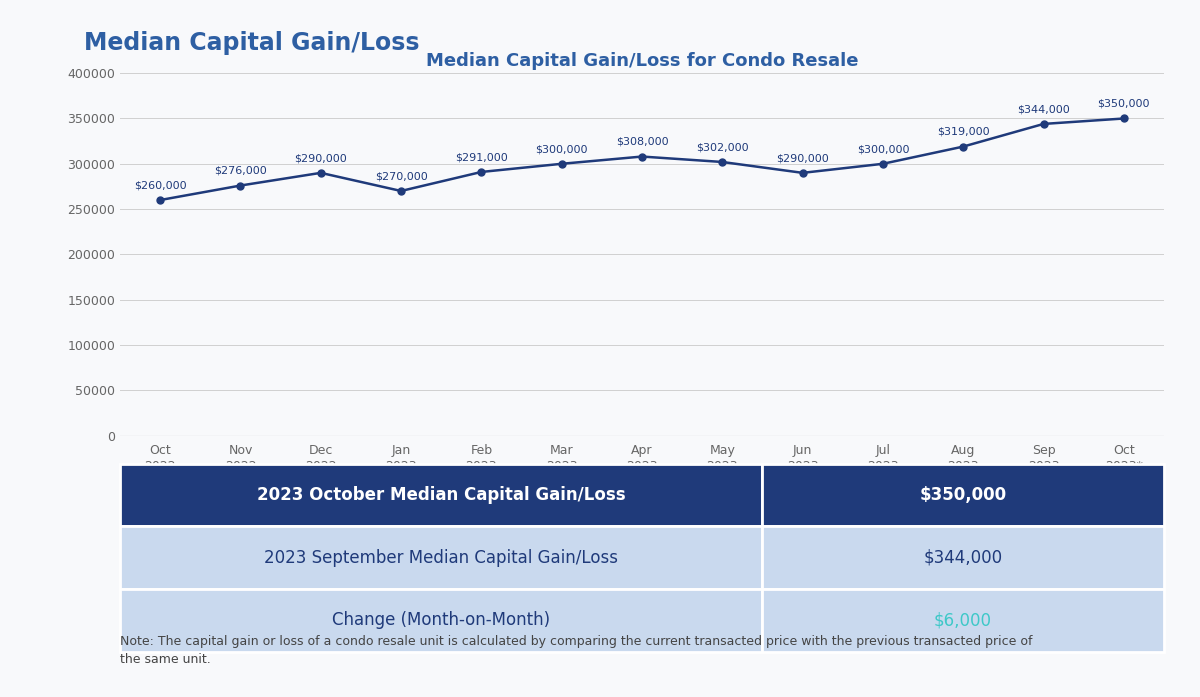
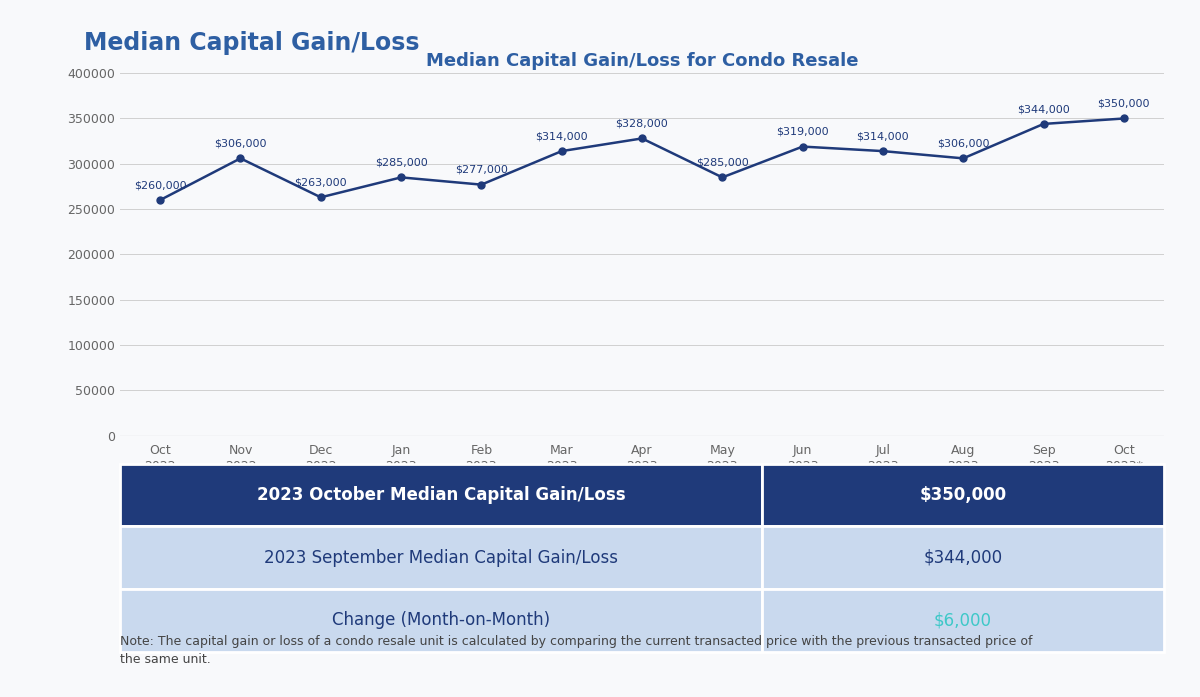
Nov 2022: $276,000 -> $306,000
Dec 2022: $290,000 -> $263,000
Jan 2023: $270,000 -> $285,000
Feb 2023: $291,000 -> $277,000
Mar 2023: $300,000 -> $314,000
Apr 2023: $308,000 -> $328,000
May 2023: $302,000 -> $285,000
Jun 2023: $290,000 -> $319,000
Jul 2023: $300,000 -> $314,000
Aug 2023: $319,000 -> $306,000
